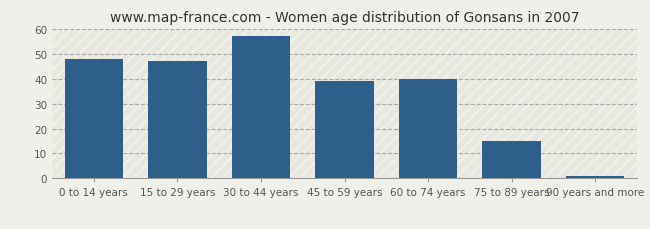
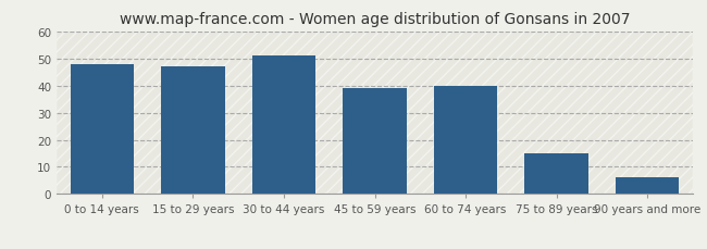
30 to 44 years: 57 -> 51
90 years and more: 1 -> 6
